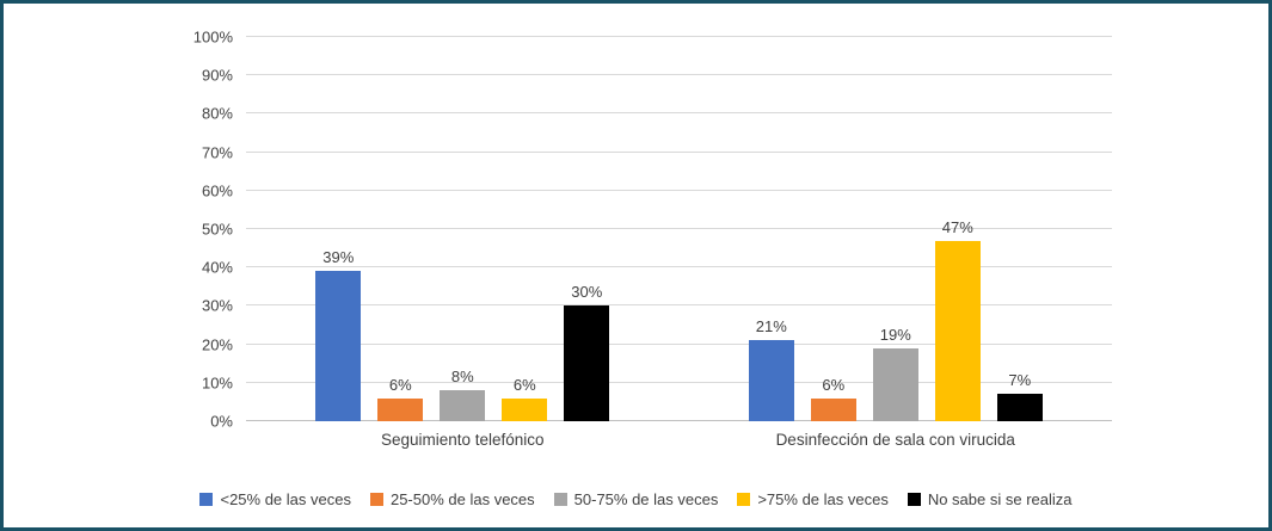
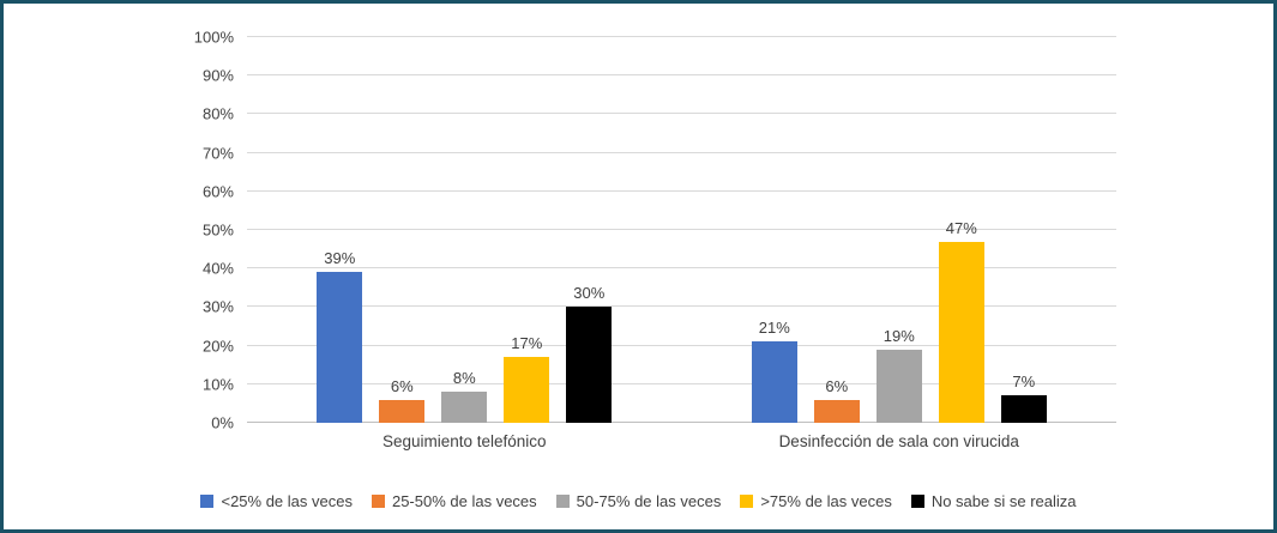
>75% de las veces/Seguimiento telefónico: 6% -> 17%
